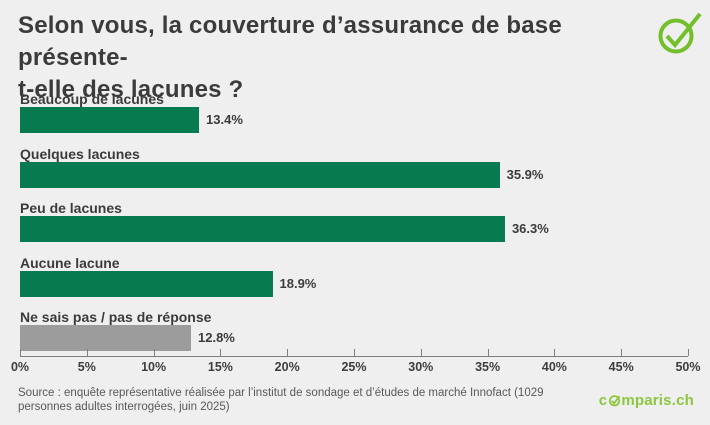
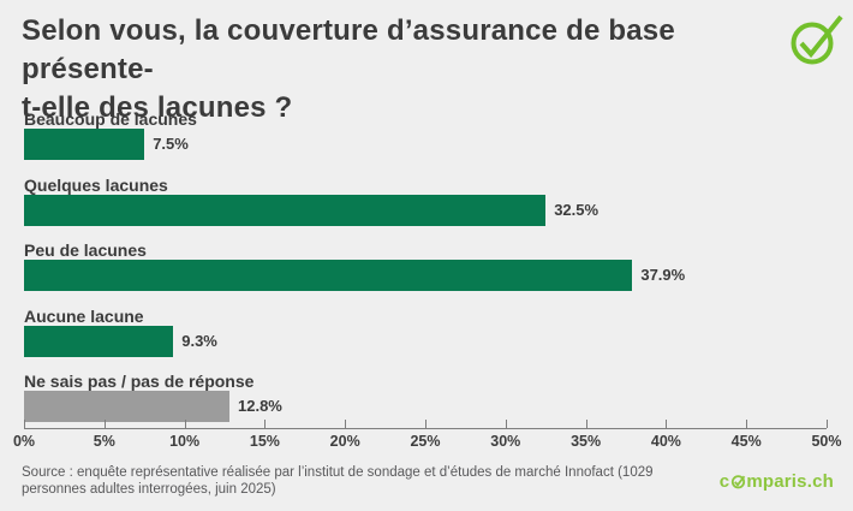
Beaucoup de lacunes: 13.4% -> 7.5%
Quelques lacunes: 35.9% -> 32.5%
Peu de lacunes: 36.3% -> 37.9%
Aucune lacune: 18.9% -> 9.3%
